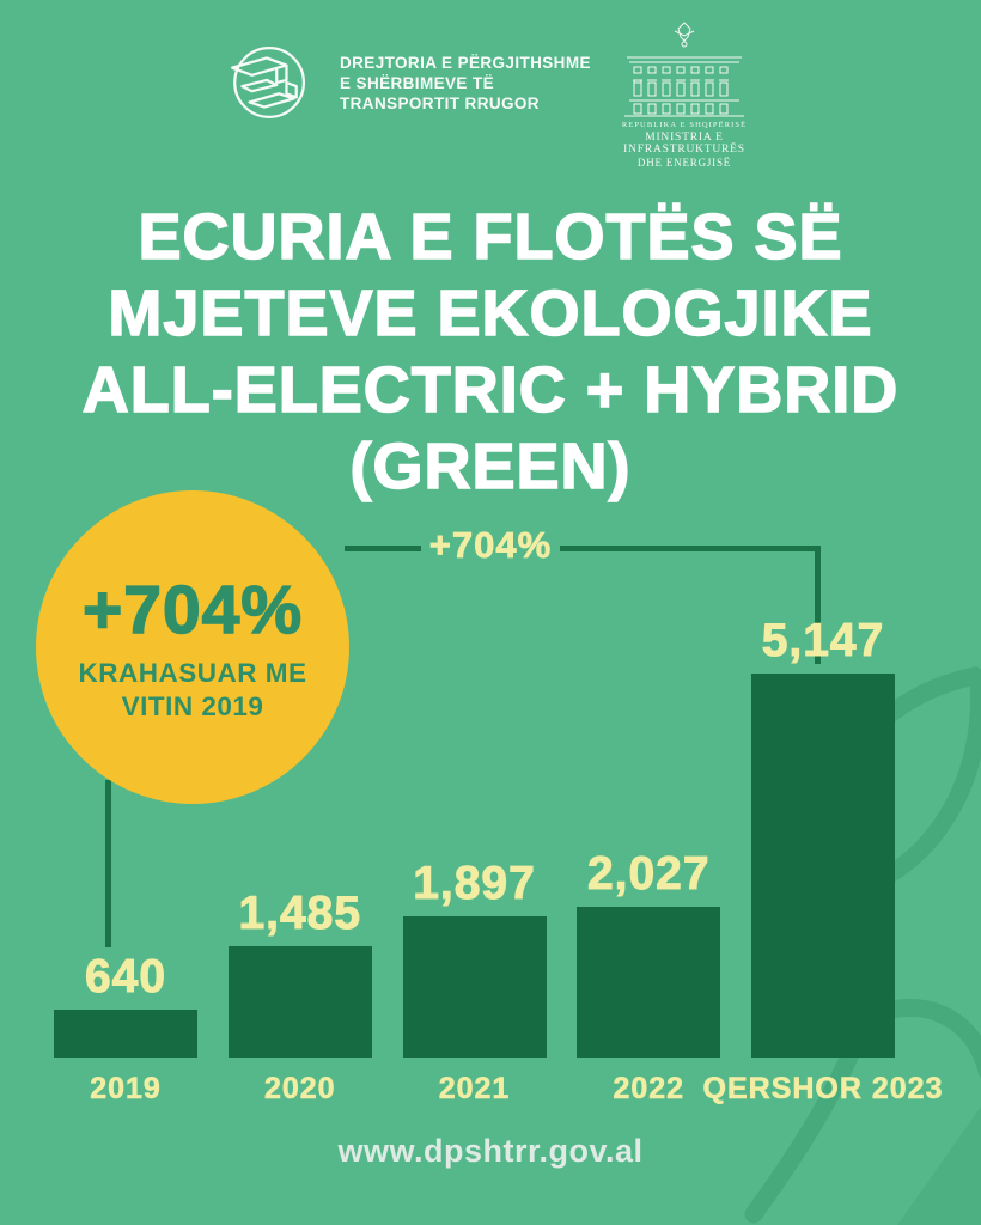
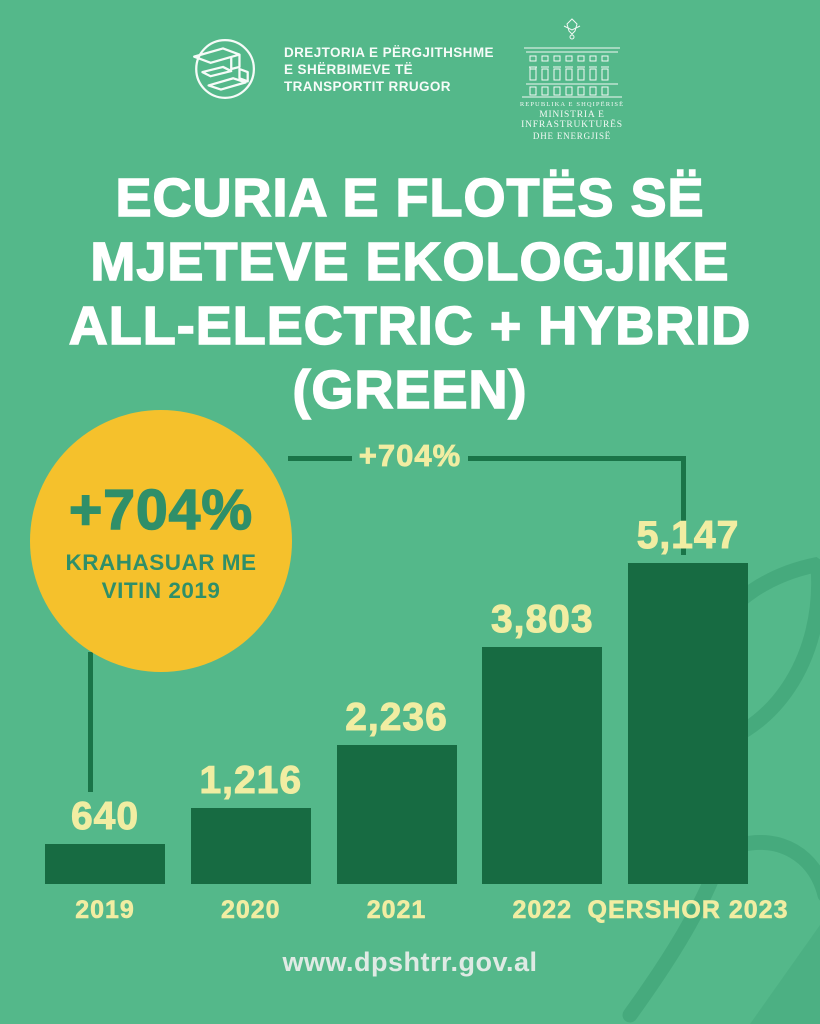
2020: 1,485 -> 1,216
2021: 1,897 -> 2,236
2022: 2,027 -> 3,803
